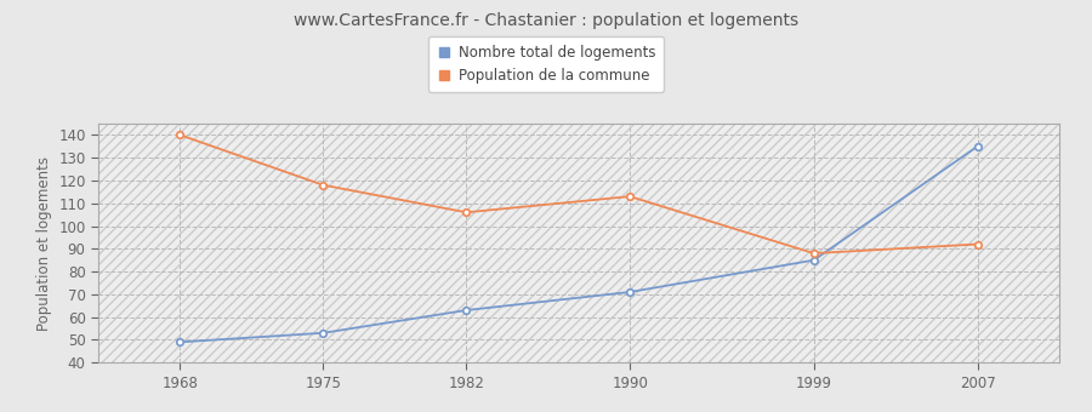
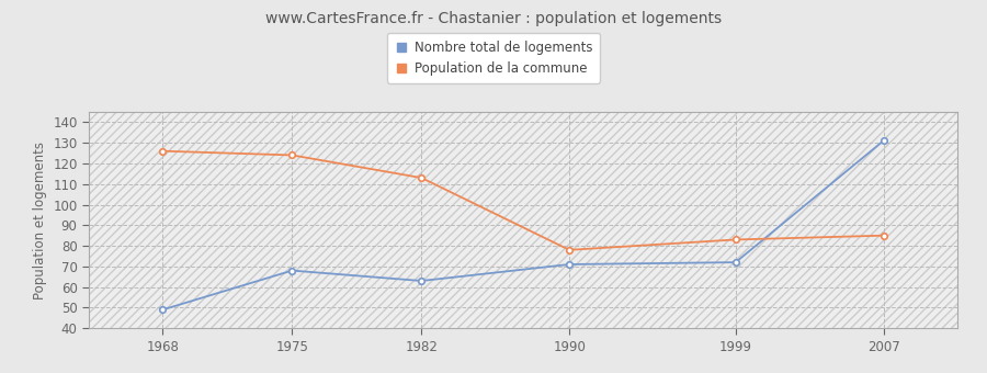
Population de la commune/1968: 140 -> 126
Nombre total de logements/1975: 53 -> 68
Population de la commune/1975: 118 -> 124
Population de la commune/1982: 106 -> 113
Population de la commune/1990: 113 -> 78
Nombre total de logements/1999: 85 -> 72
Population de la commune/1999: 88 -> 83
Nombre total de logements/2007: 135 -> 131
Population de la commune/2007: 92 -> 85
